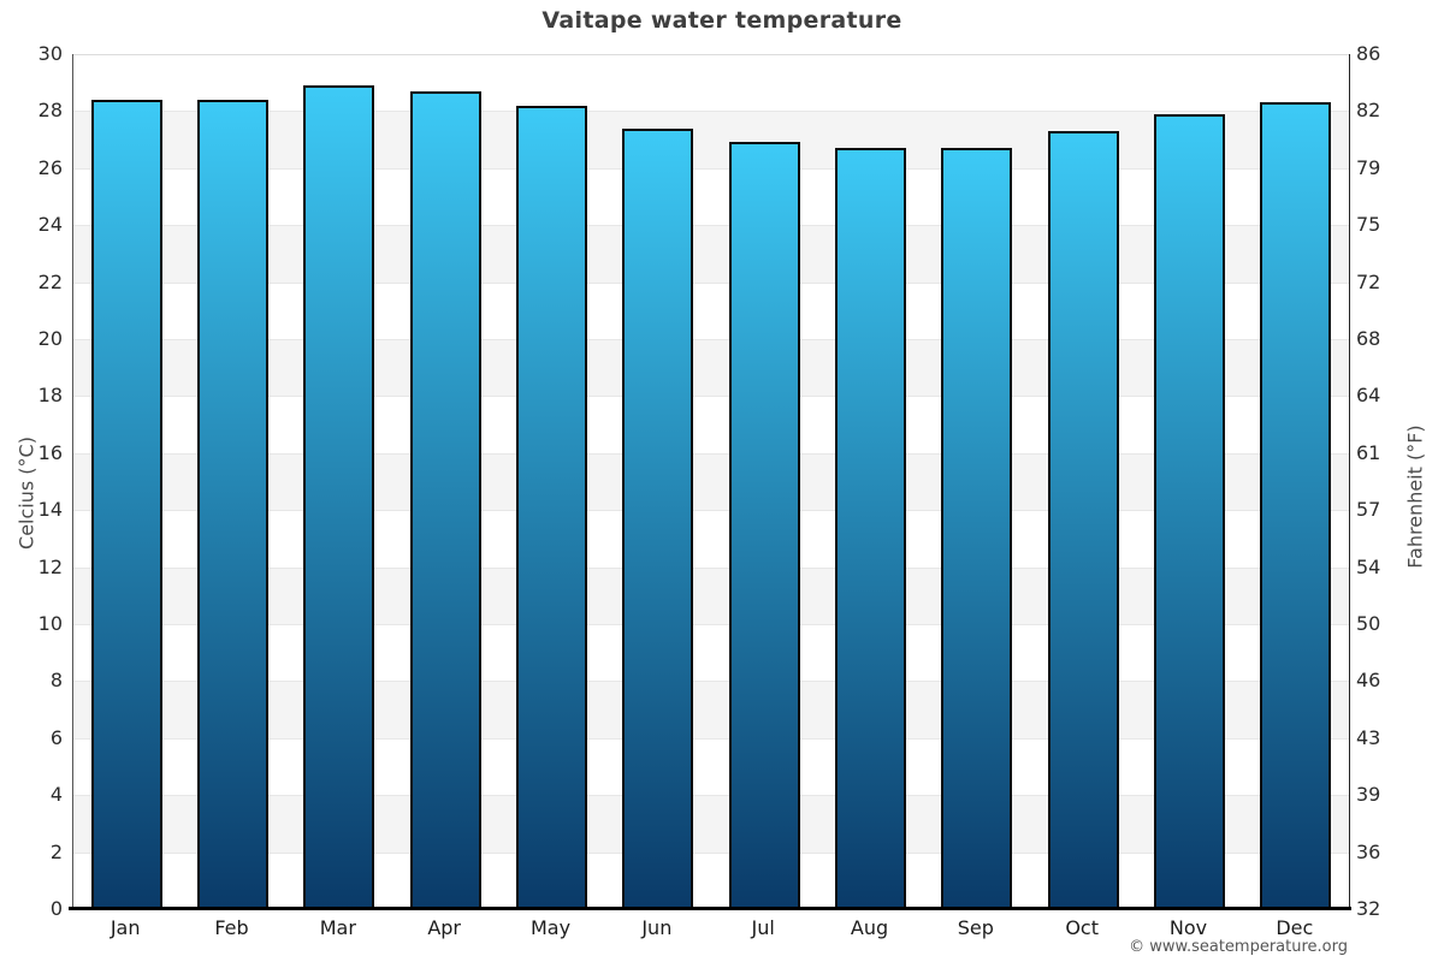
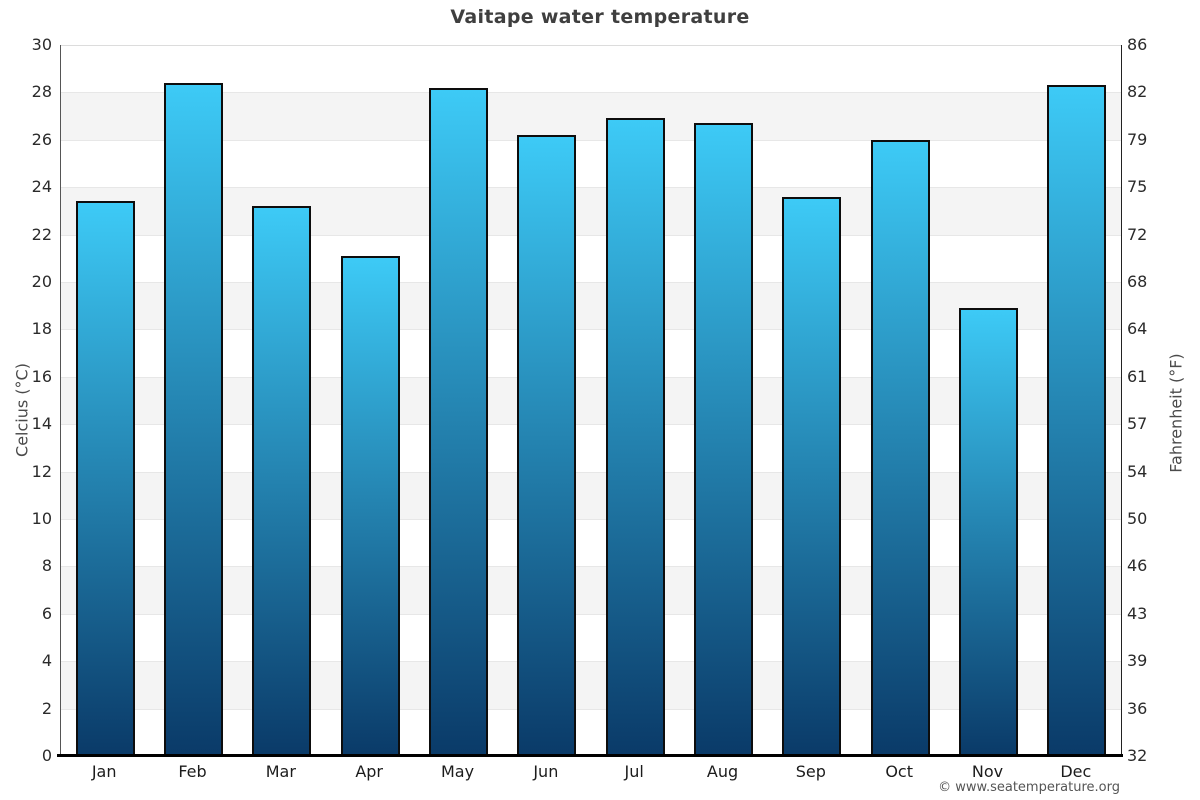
Jan: 28.4 -> 23.4
Mar: 28.9 -> 23.2
Apr: 28.7 -> 21.1
Jun: 27.4 -> 26.2
Sep: 26.7 -> 23.6
Oct: 27.3 -> 26.0
Nov: 27.9 -> 18.9
